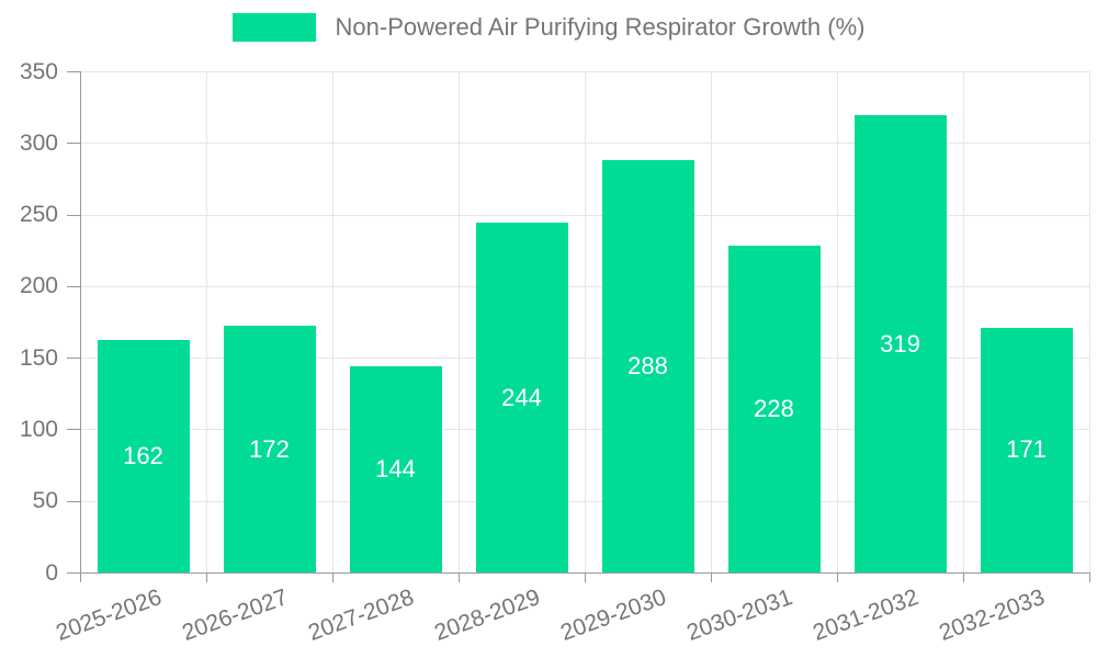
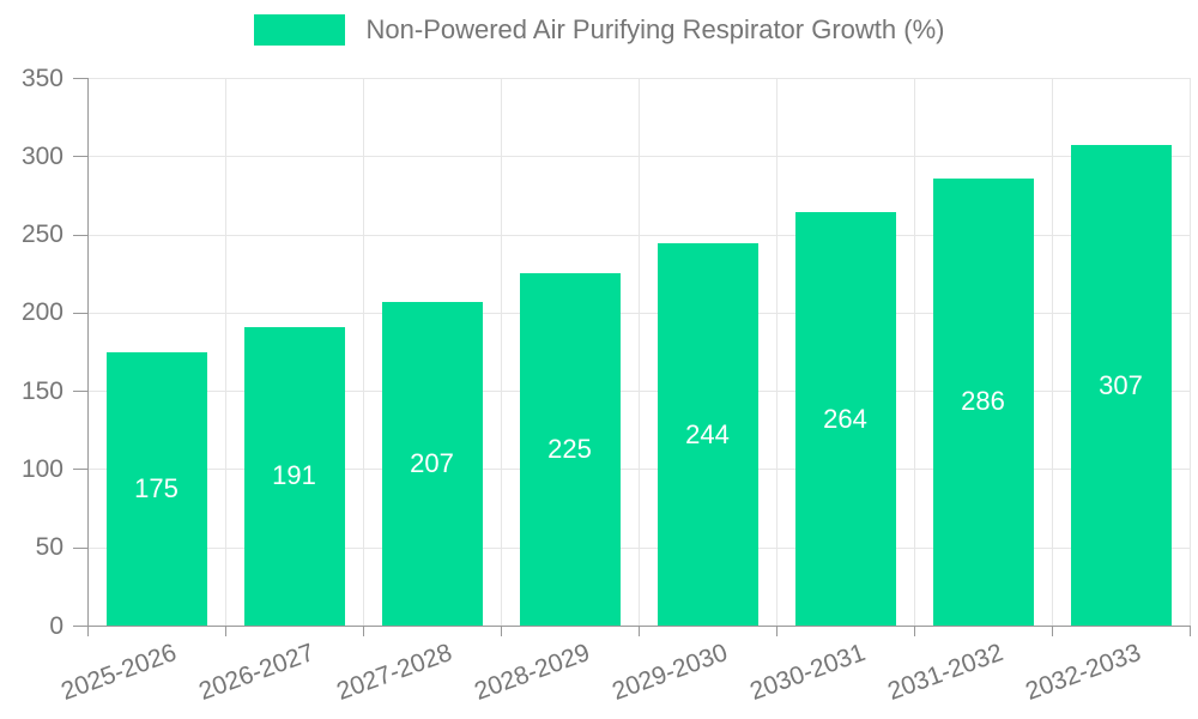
2025-2026: 162 -> 175
2026-2027: 172 -> 191
2027-2028: 144 -> 207
2028-2029: 244 -> 225
2029-2030: 288 -> 244
2030-2031: 228 -> 264
2031-2032: 319 -> 286
2032-2033: 171 -> 307
